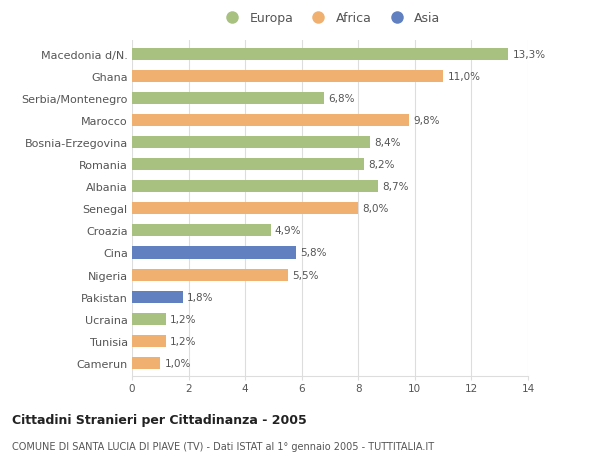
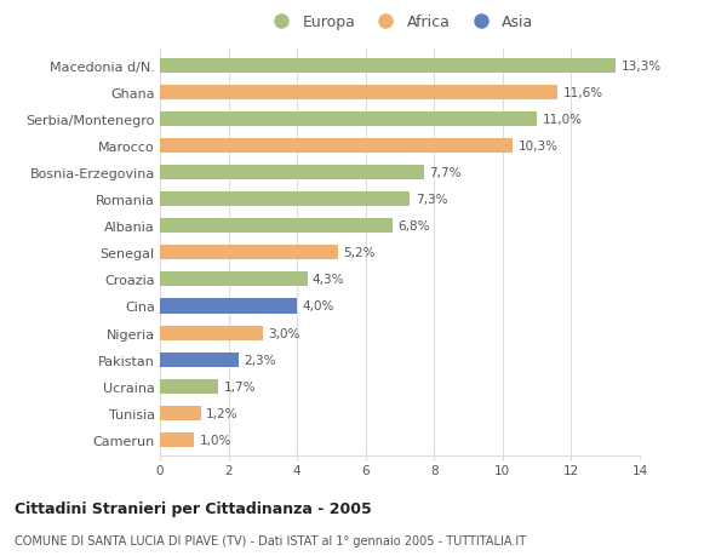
Ghana: 11,0% -> 11,6%
Serbia/Montenegro: 6,8% -> 11,0%
Marocco: 9,8% -> 10,3%
Bosnia-Erzegovina: 8,4% -> 7,7%
Romania: 8,2% -> 7,3%
Albania: 8,7% -> 6,8%
Senegal: 8,0% -> 5,2%
Croazia: 4,9% -> 4,3%
Cina: 5,8% -> 4,0%
Nigeria: 5,5% -> 3,0%
Pakistan: 1,8% -> 2,3%
Ucraina: 1,2% -> 1,7%
